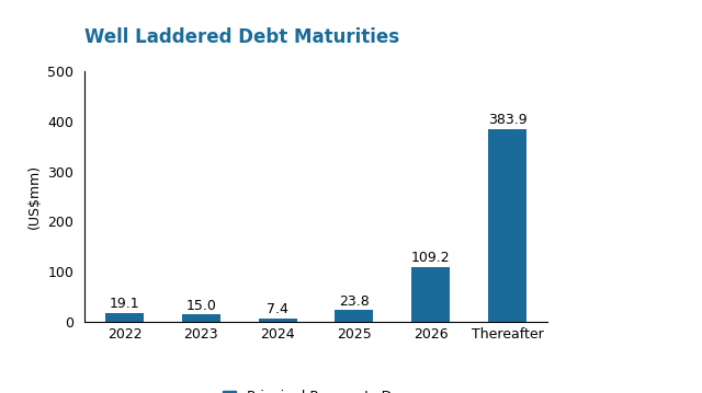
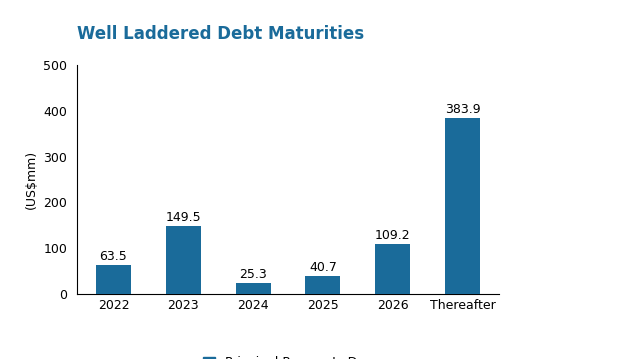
2022: 19.1 -> 63.5
2023: 15.0 -> 149.5
2024: 7.4 -> 25.3
2025: 23.8 -> 40.7
